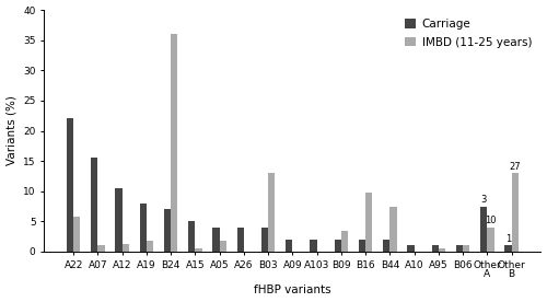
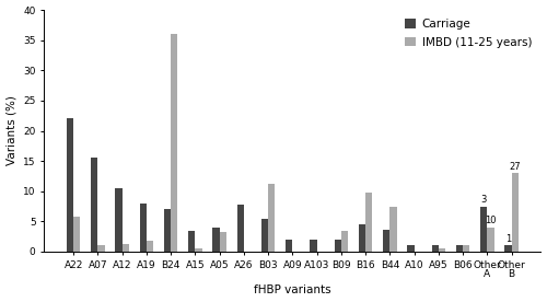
Carriage/A15: 5.0 -> 3.4
IMBD (11-25 years)/A05: 1.8 -> 3.2
Carriage/A26: 4.0 -> 7.8
Carriage/B03: 4.0 -> 5.4
IMBD (11-25 years)/B03: 13.0 -> 11.2
Carriage/B16: 2.0 -> 4.6
Carriage/B44: 2.0 -> 3.6
